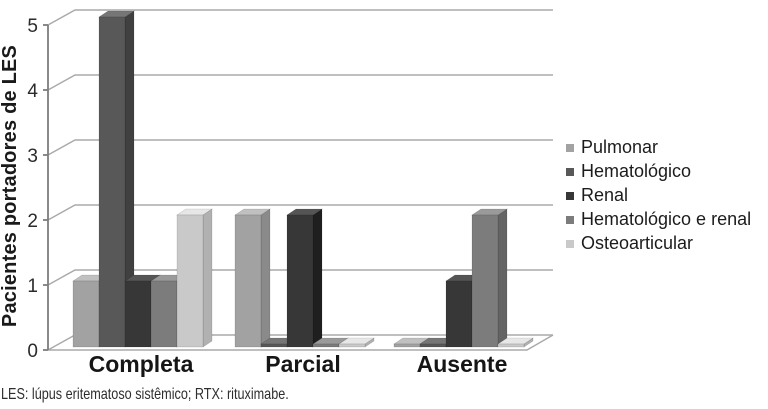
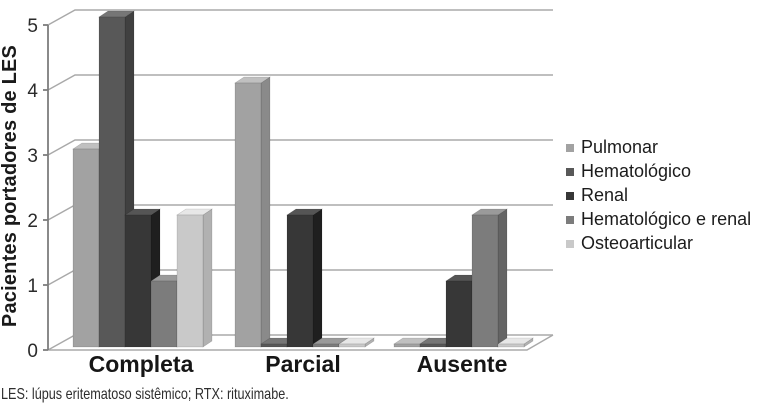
Pulmonar/Completa: 1 -> 3
Renal/Completa: 1 -> 2
Pulmonar/Parcial: 2 -> 4
